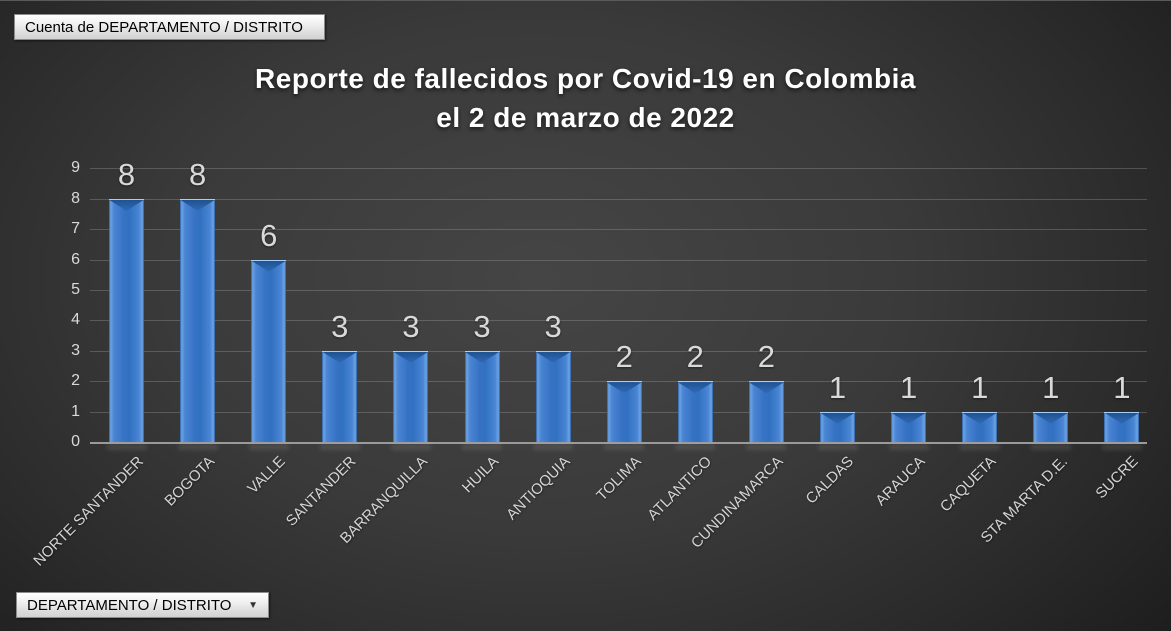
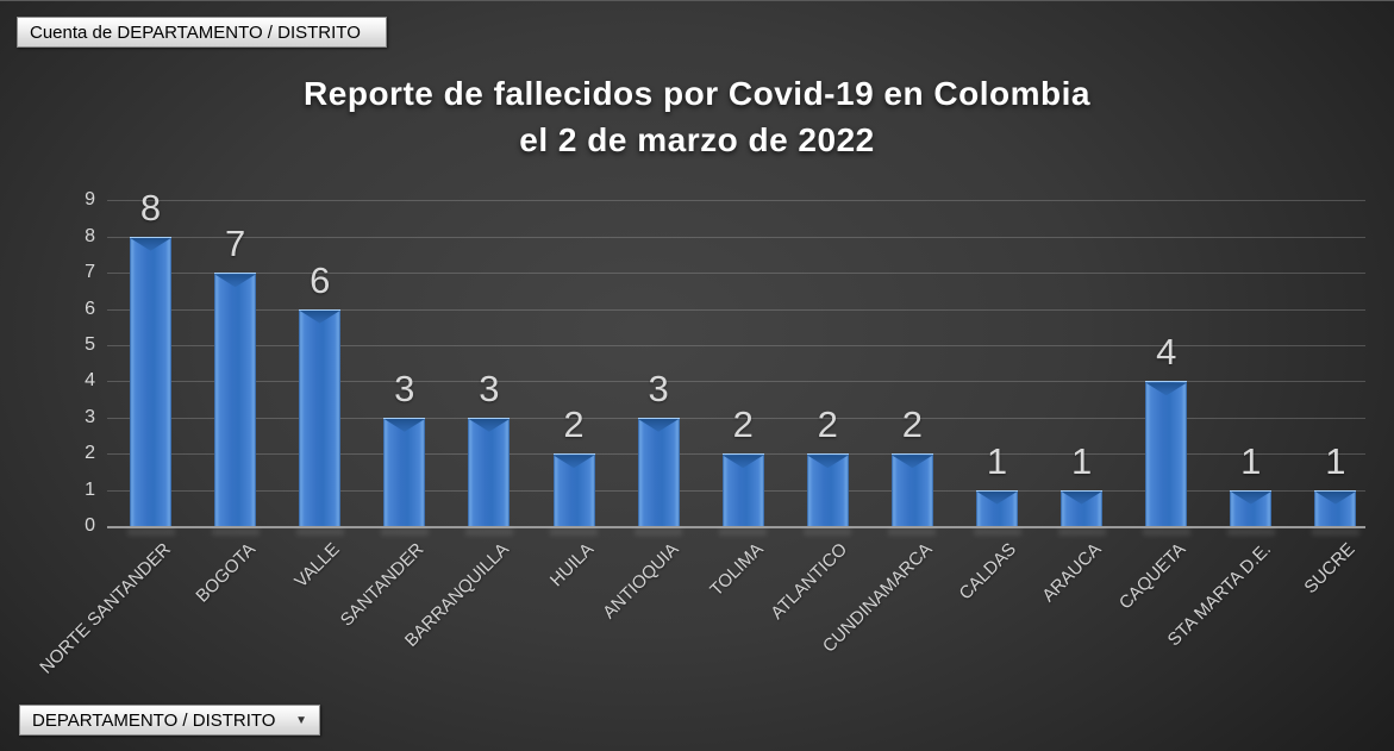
BOGOTA: 8 -> 7
HUILA: 3 -> 2
CAQUETA: 1 -> 4
